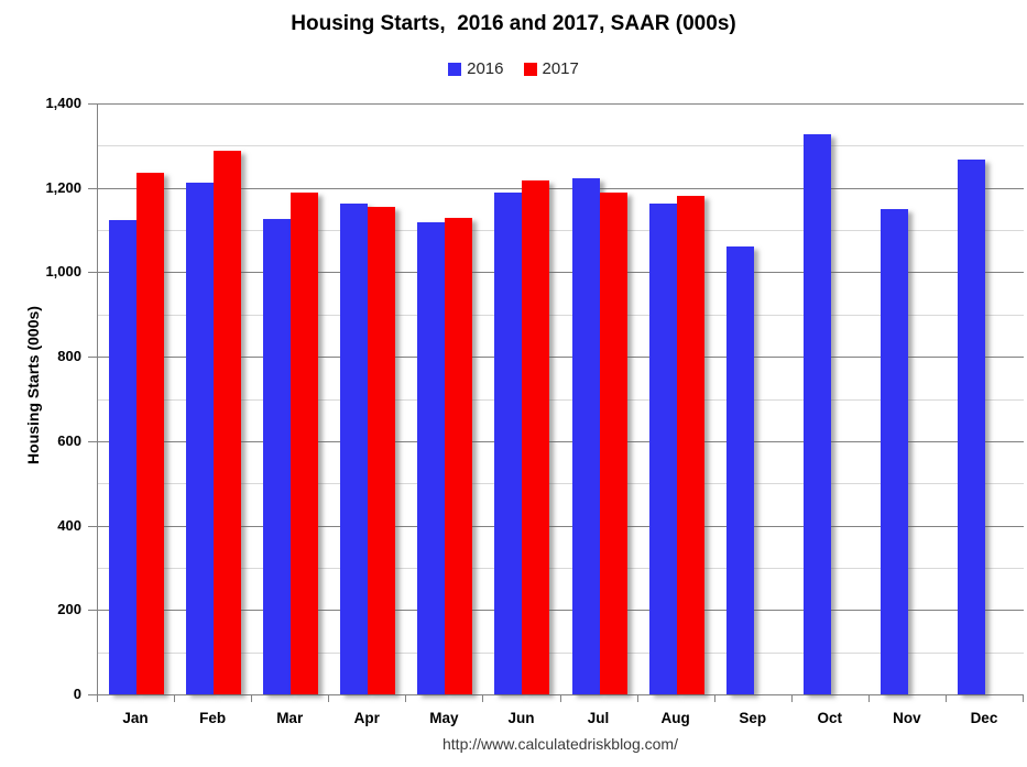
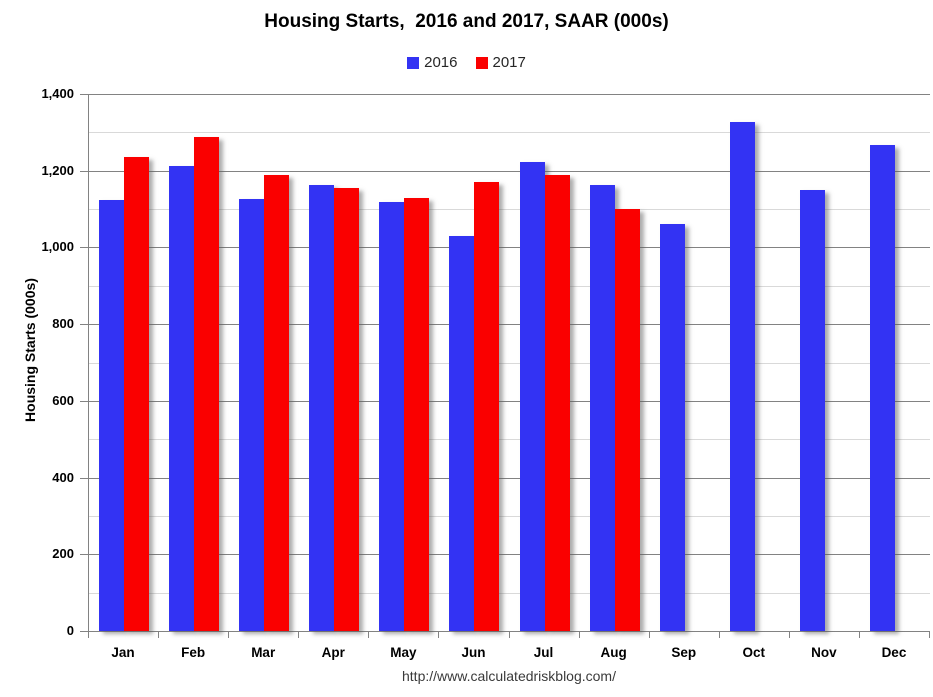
2016/Jun: 1190 -> 1030
2017/Jun: 1220 -> 1170
2017/Aug: 1180 -> 1100
